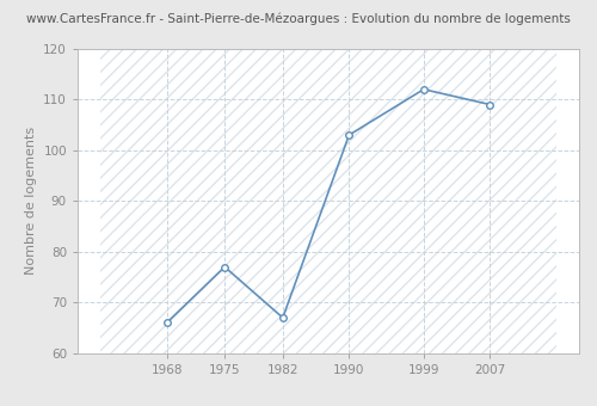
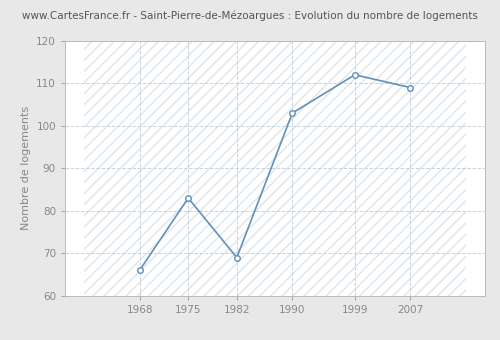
1975: 77 -> 83
1982: 67 -> 69
